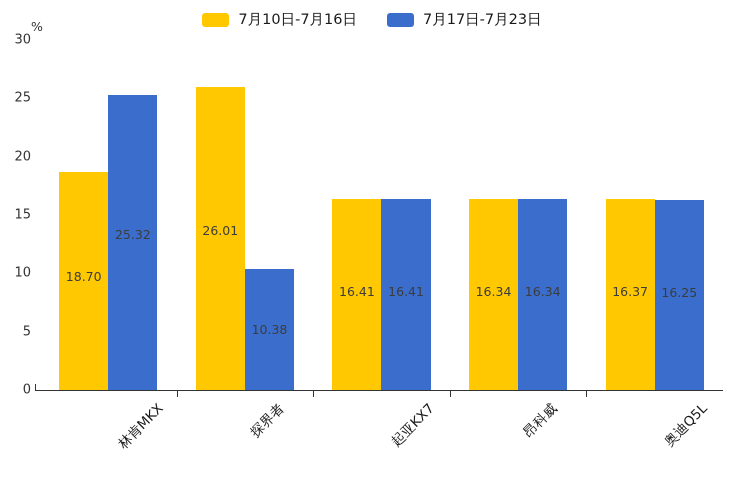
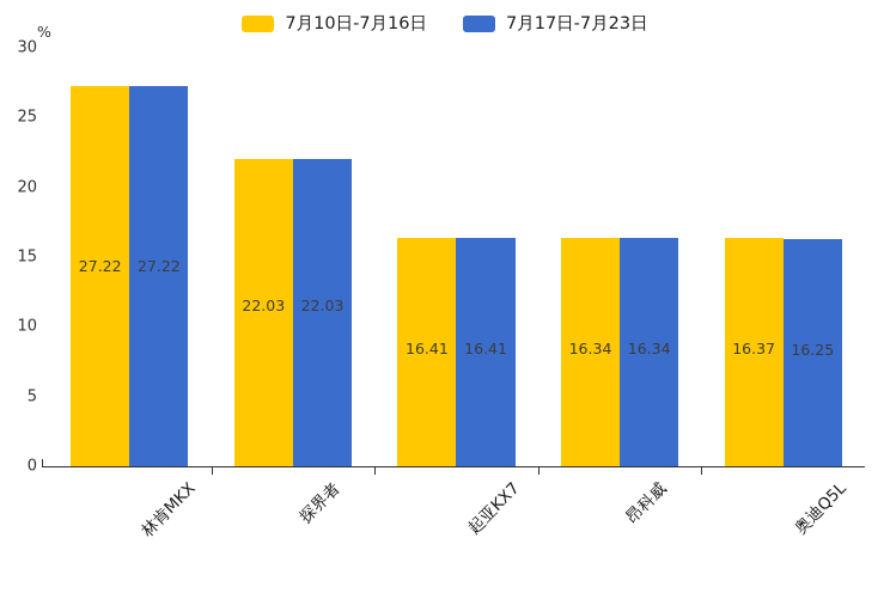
7月10日-7月16日/林肯MKX: 18.70 -> 27.22
7月17日-7月23日/林肯MKX: 25.32 -> 27.22
7月10日-7月16日/探界者: 26.01 -> 22.03
7月17日-7月23日/探界者: 10.38 -> 22.03
